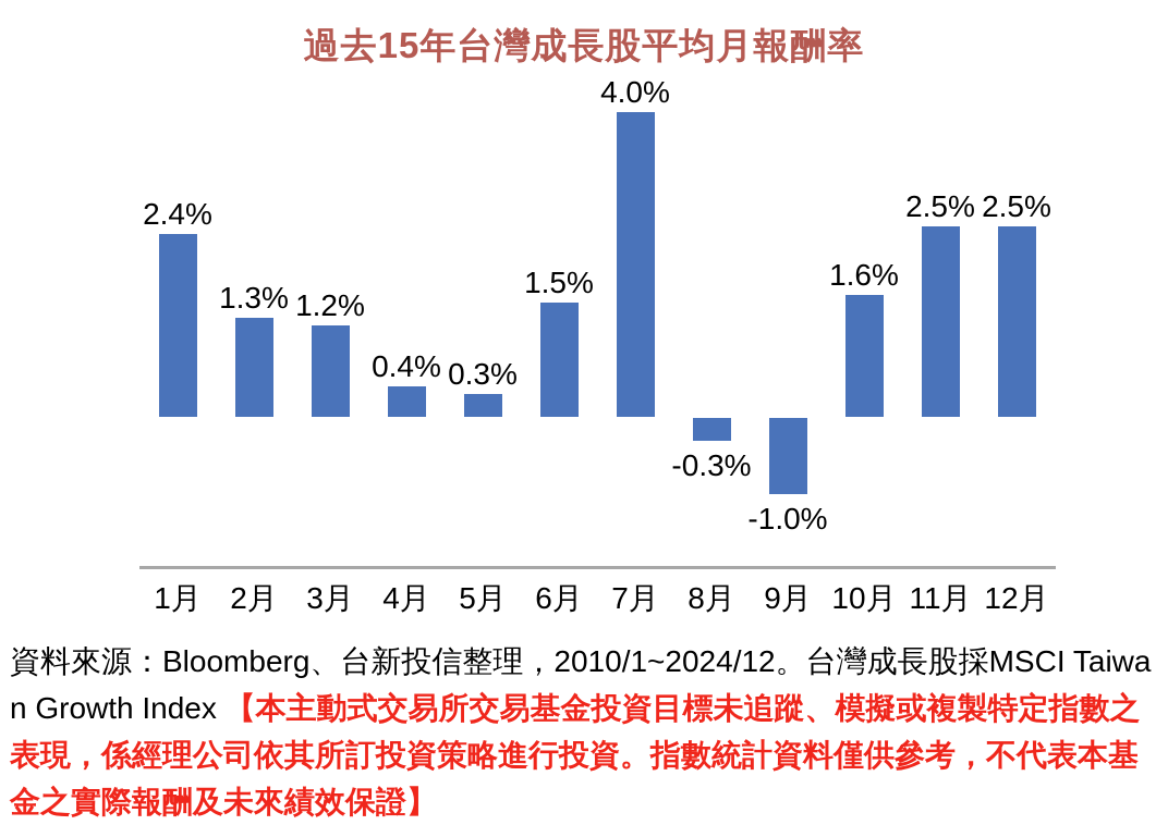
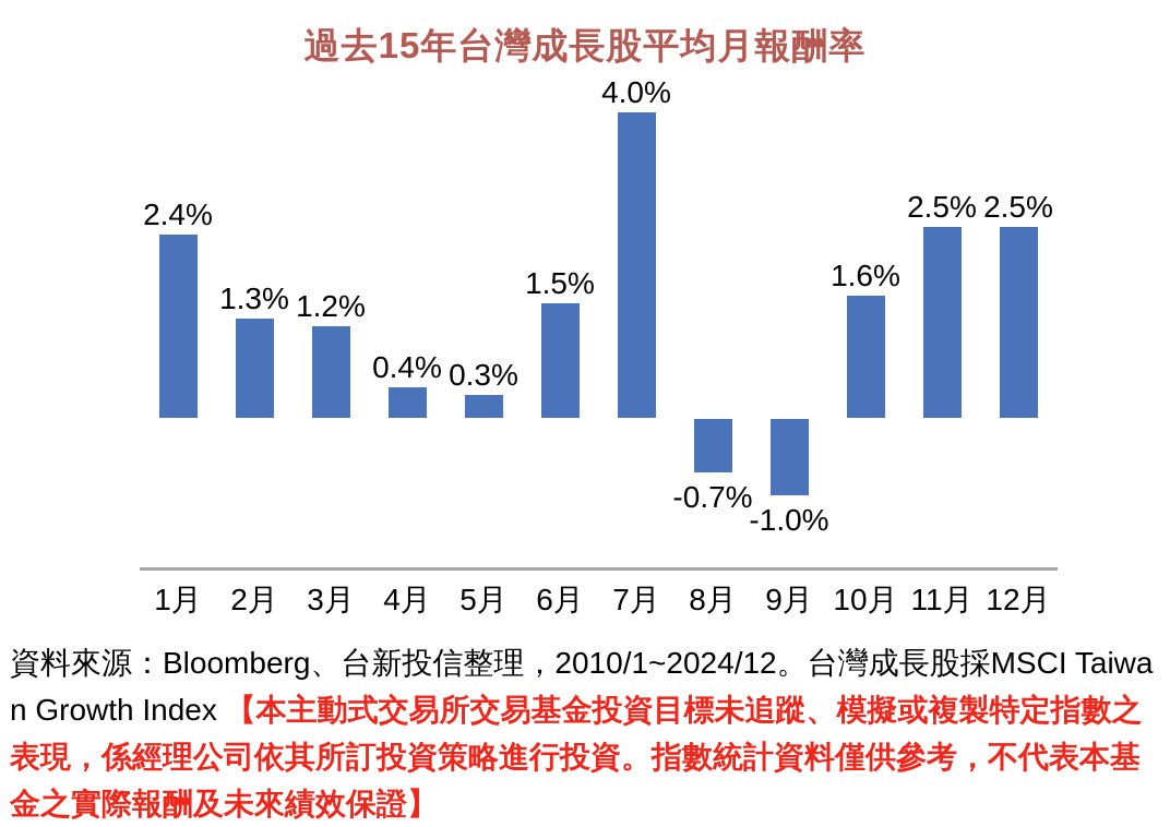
8月: -0.3% -> -0.7%
